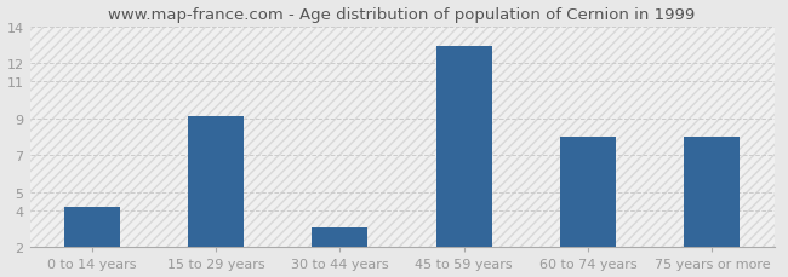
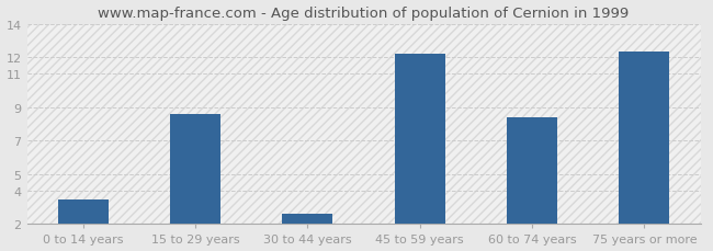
0 to 14 years: 4.2 -> 3.5
15 to 29 years: 9.1 -> 8.6
30 to 44 years: 3.1 -> 2.6
45 to 59 years: 12.9 -> 12.2
60 to 74 years: 8.0 -> 8.4
75 years or more: 8.0 -> 12.3
